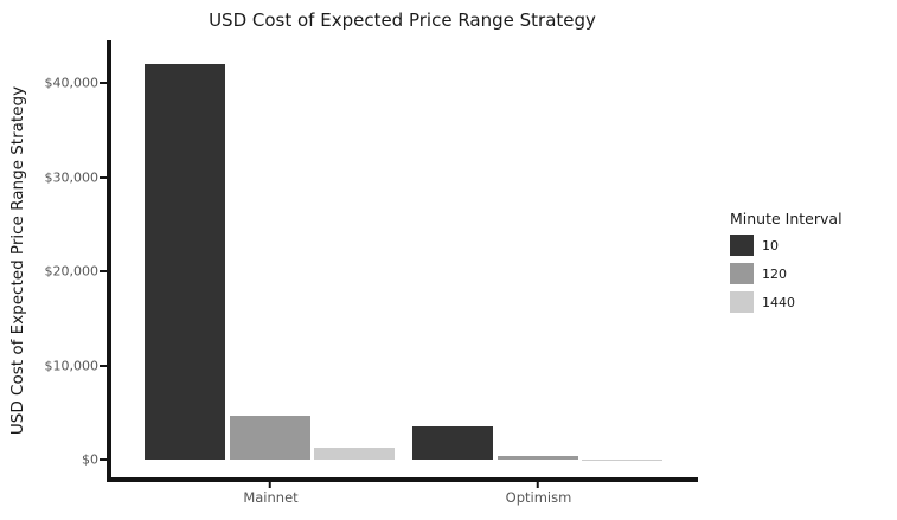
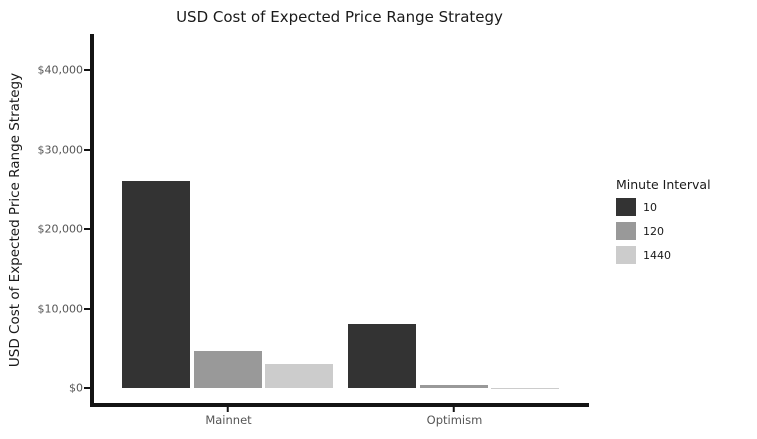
10/Mainnet: $42000 -> $26000
1440/Mainnet: $1000 -> $3000
10/Optimism: $4000 -> $8000
